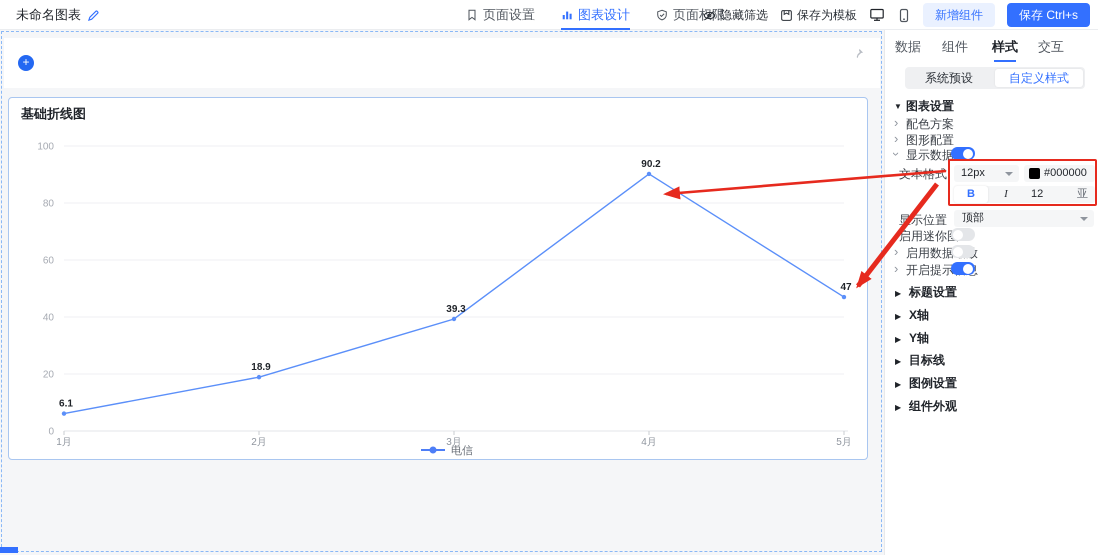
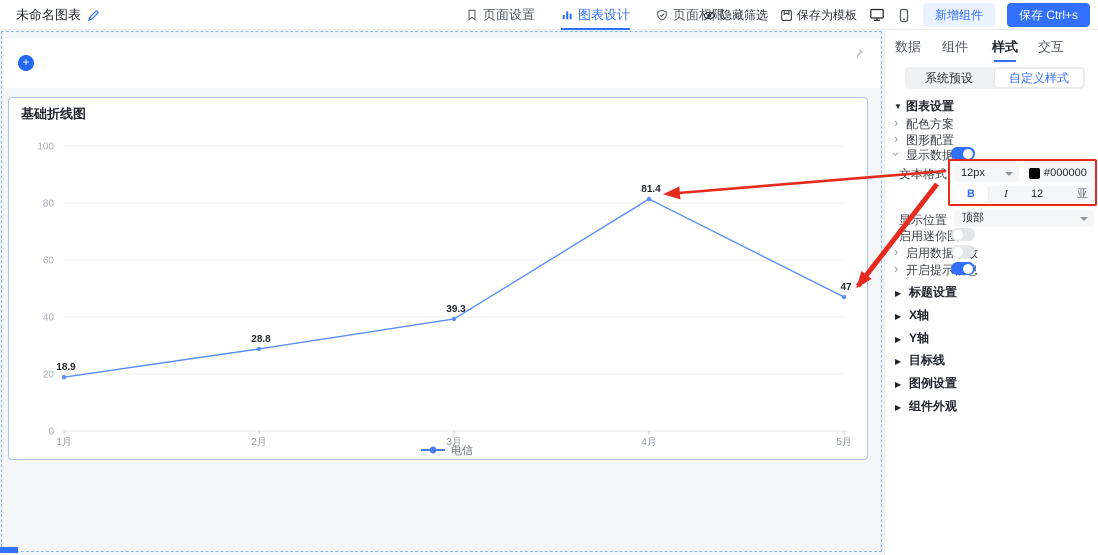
1月: 6.1 -> 18.9
2月: 18.9 -> 28.8
4月: 90.2 -> 81.4
